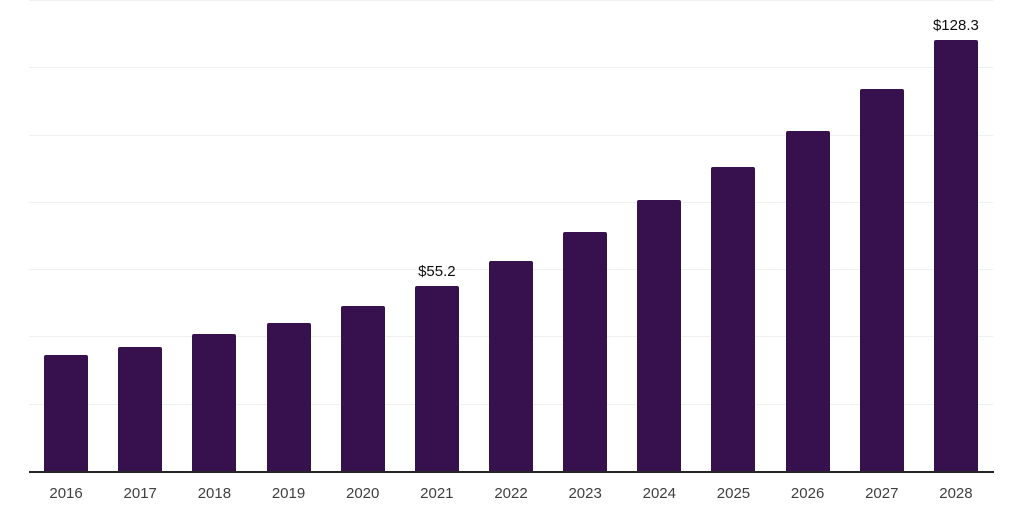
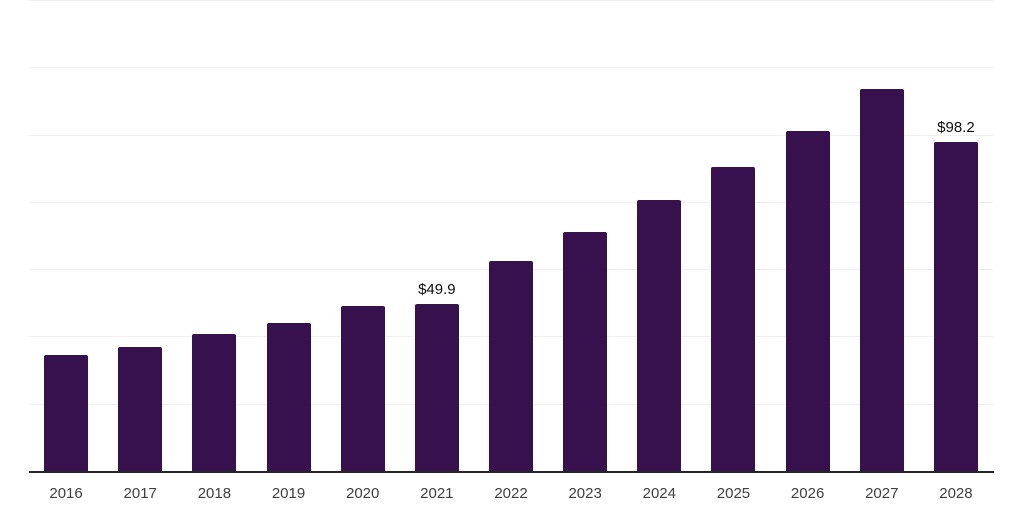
2021: $55.2 -> $49.9
2028: $128.3 -> $98.2
